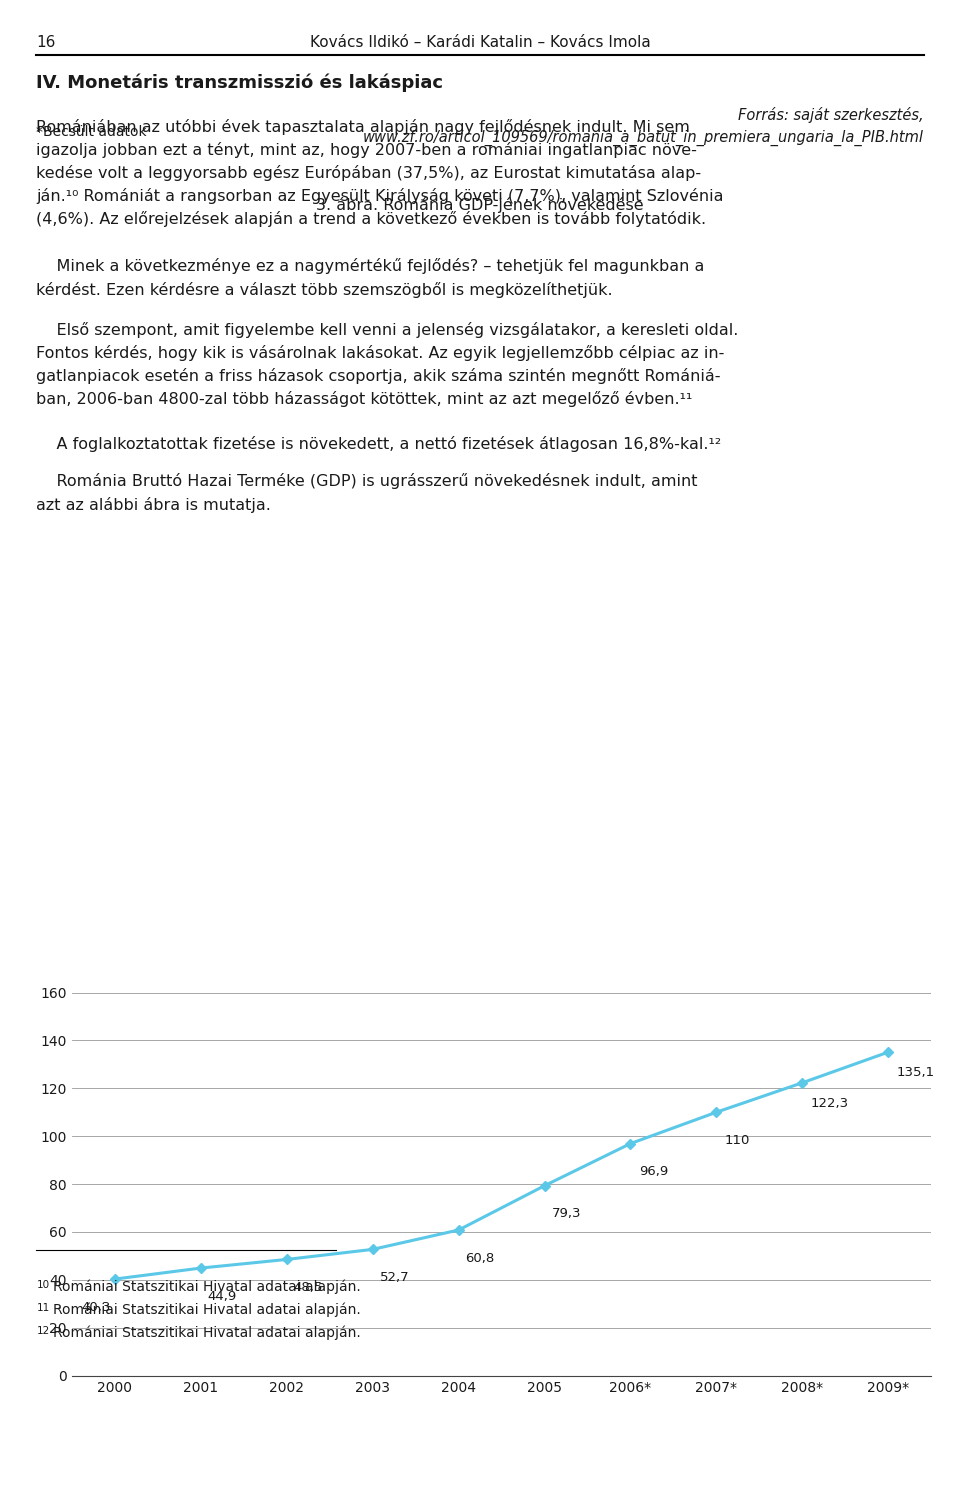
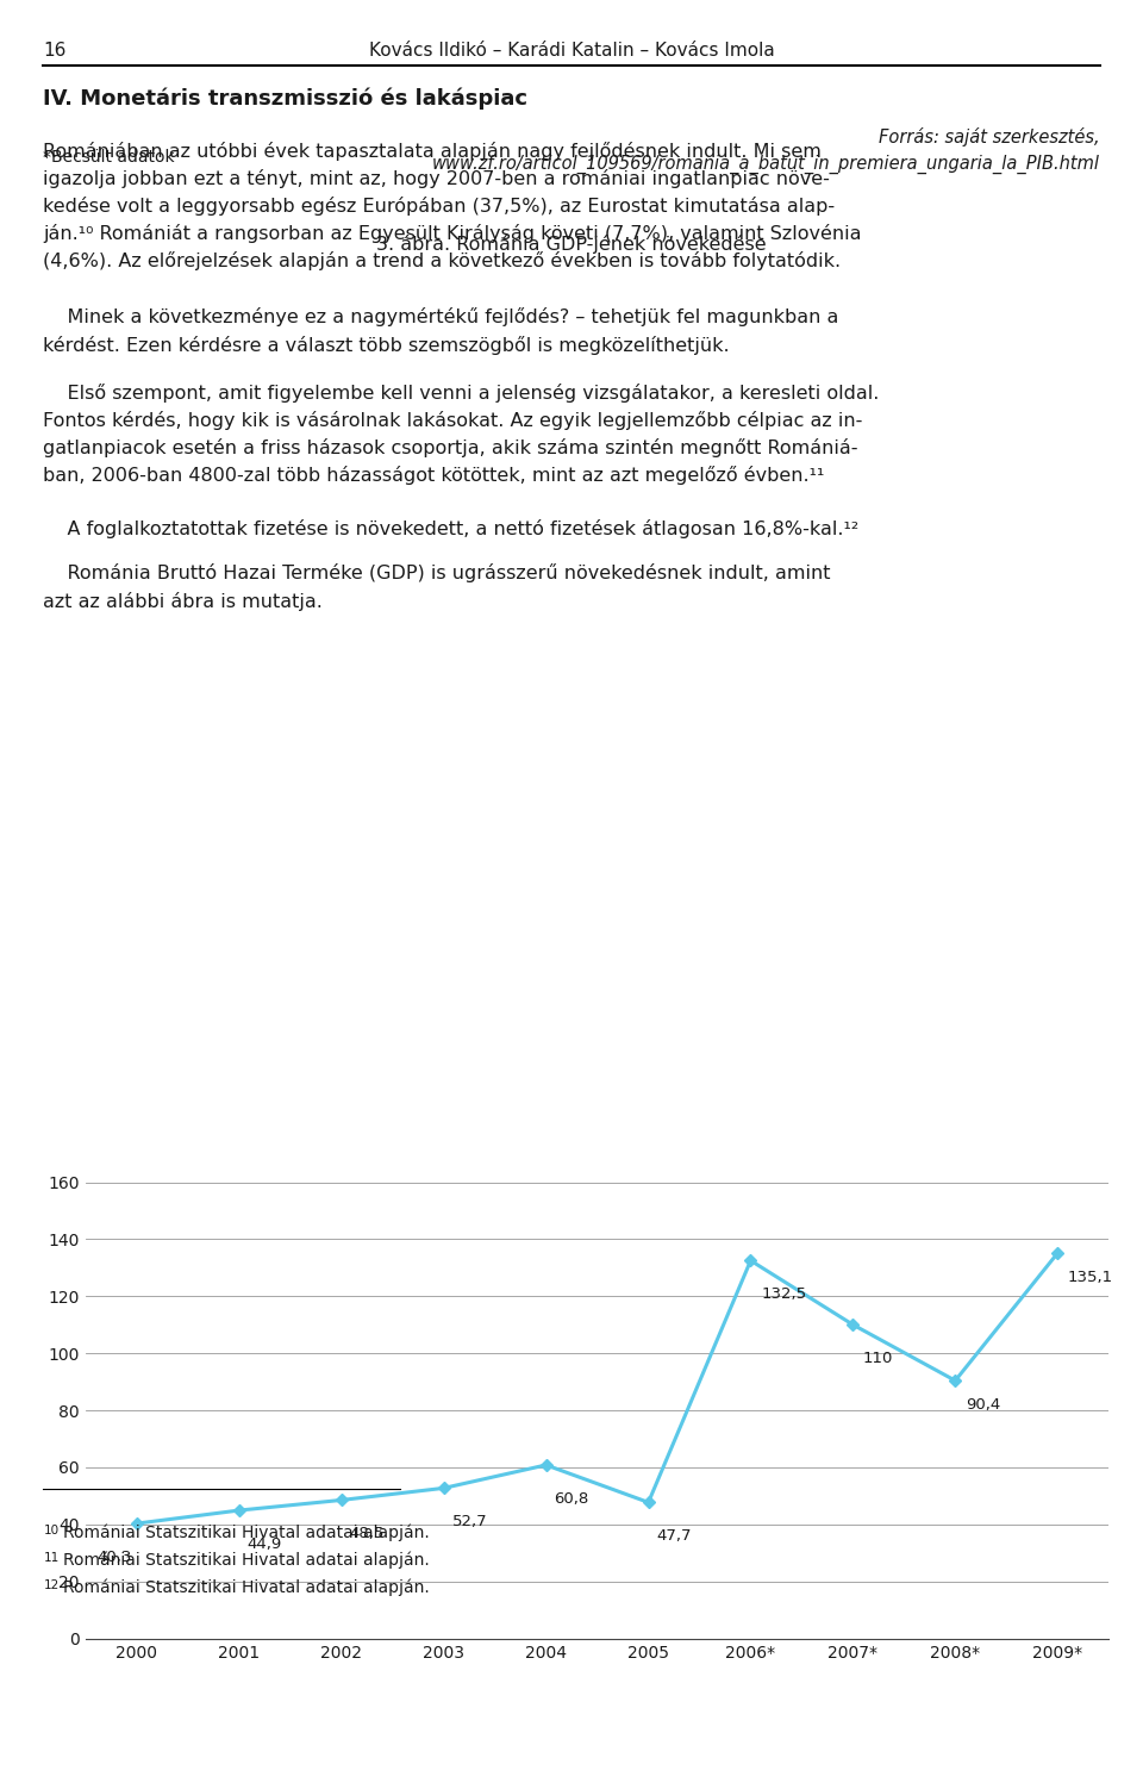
2005: 79,3 -> 47,7
2006*: 96,9 -> 132,5
2008*: 122,3 -> 90,4
